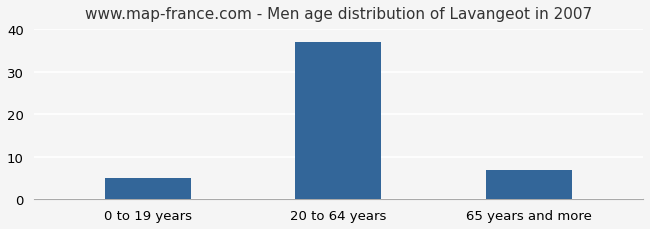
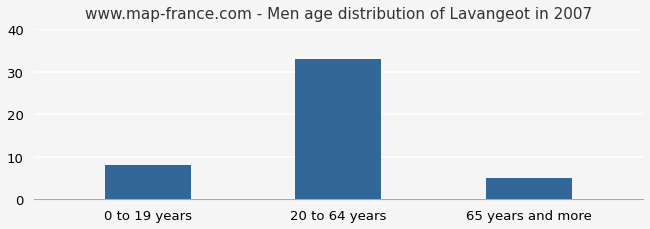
0 to 19 years: 5 -> 8
20 to 64 years: 37 -> 33
65 years and more: 7 -> 5
